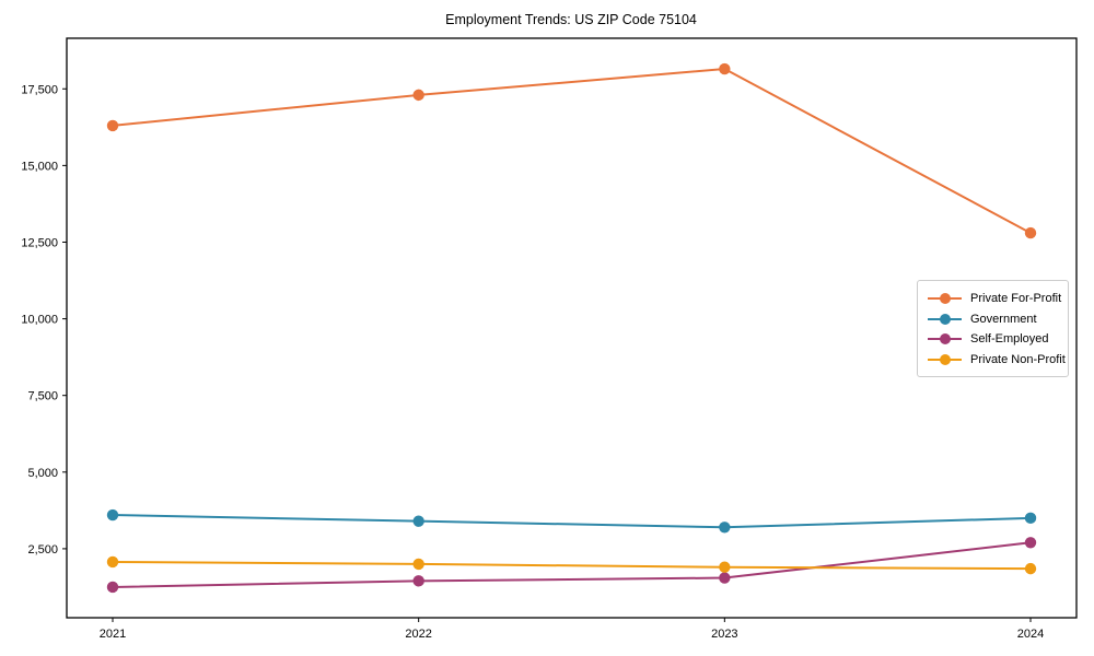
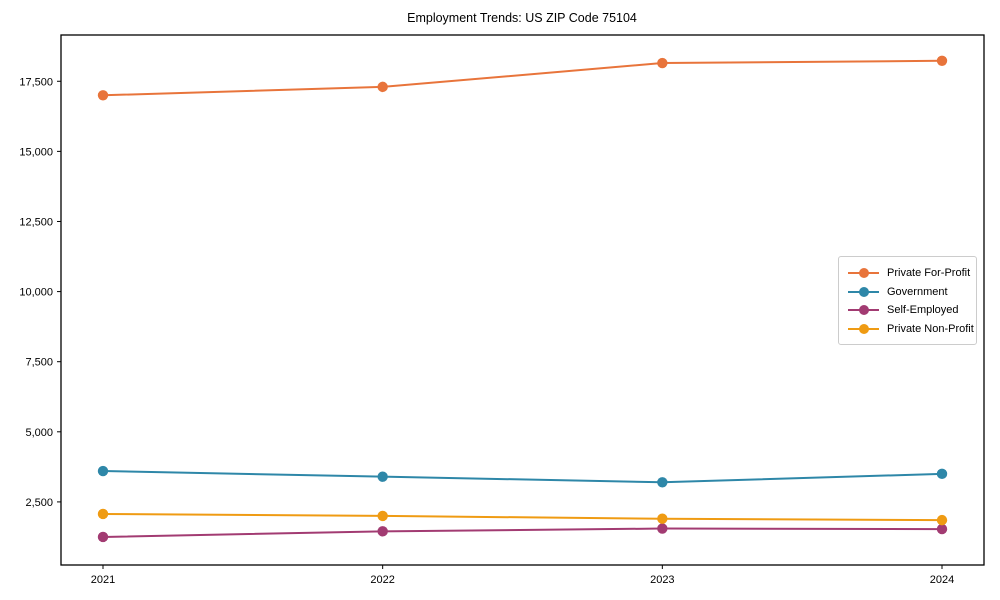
Private For-Profit/2021: 16300 -> 17000
Private For-Profit/2024: 12800 -> 18200
Self-Employed/2024: 2700 -> 1500
